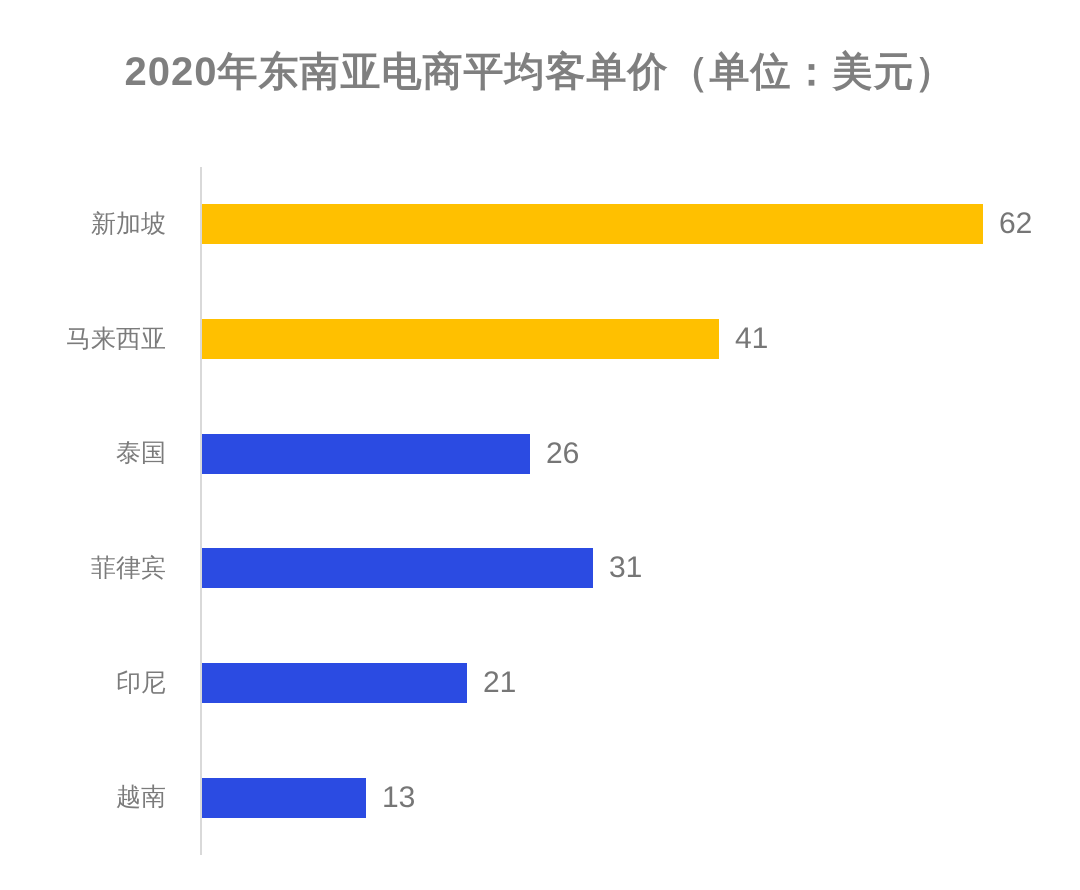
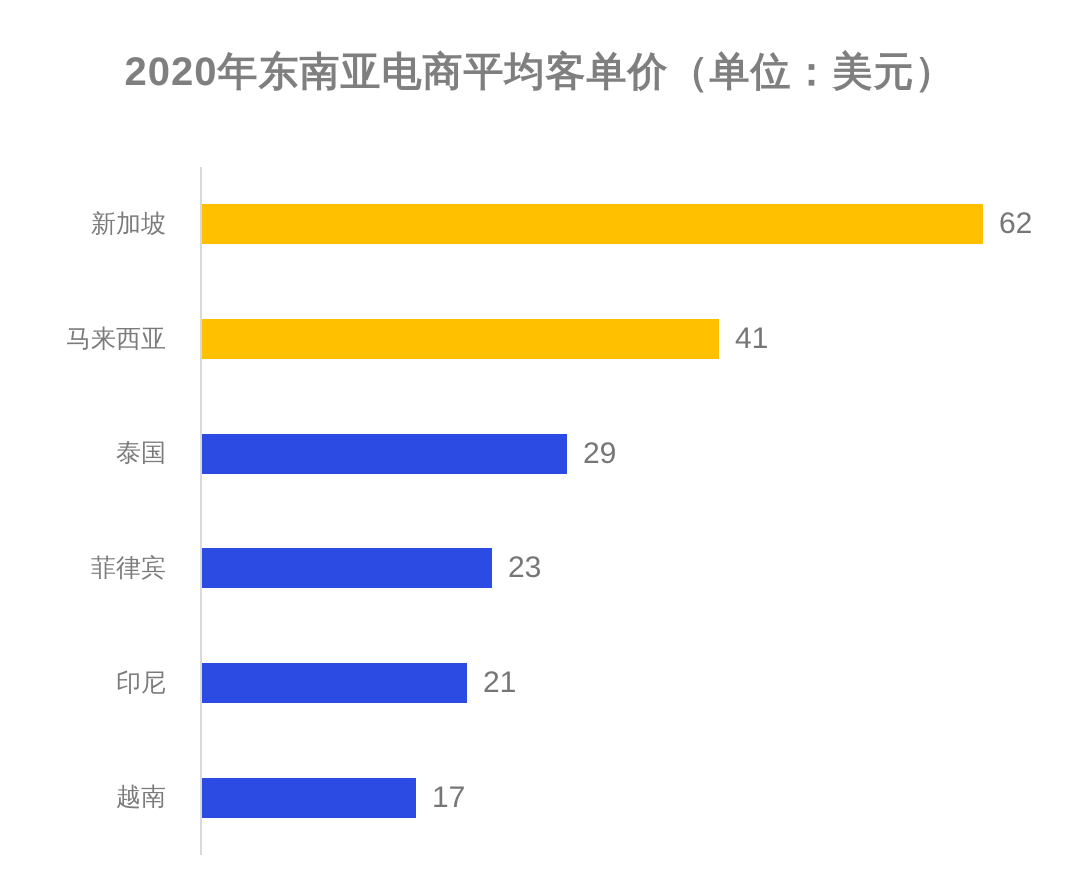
泰国: 26 -> 29
菲律宾: 31 -> 23
越南: 13 -> 17
